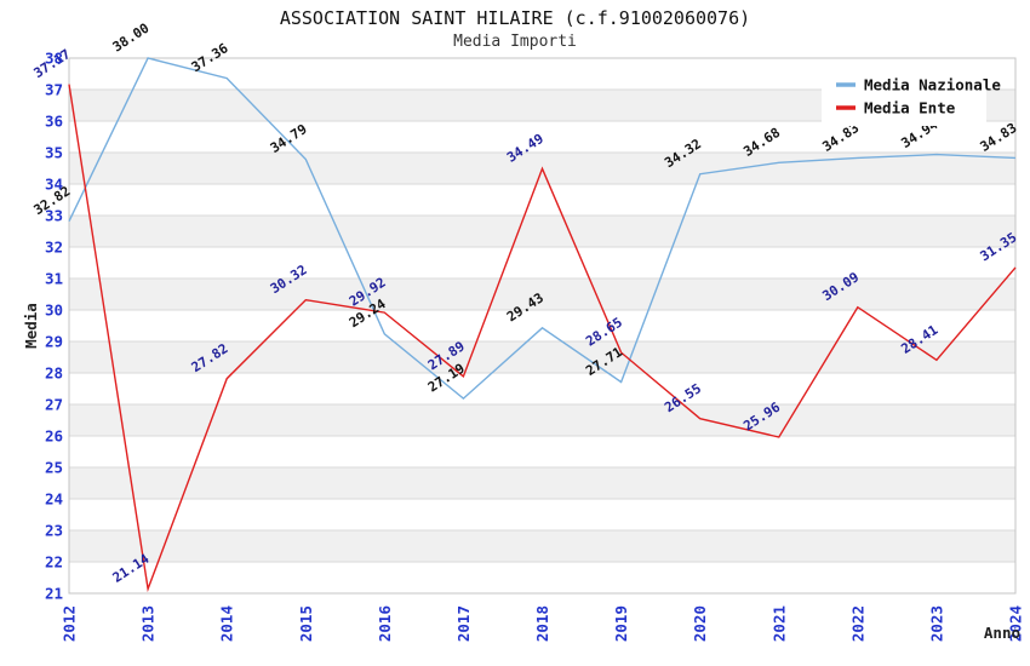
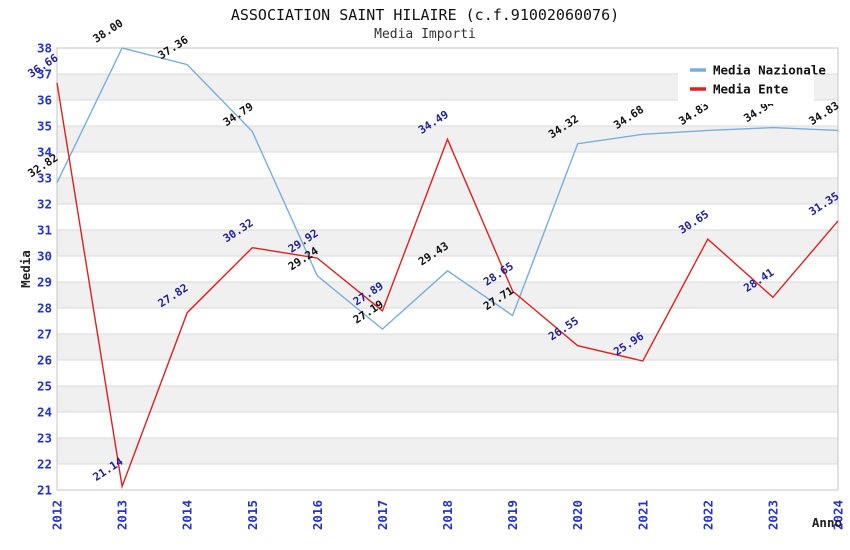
Media Ente/2012: 37.17 -> 36.66
Media Ente/2022: 30.09 -> 30.65
